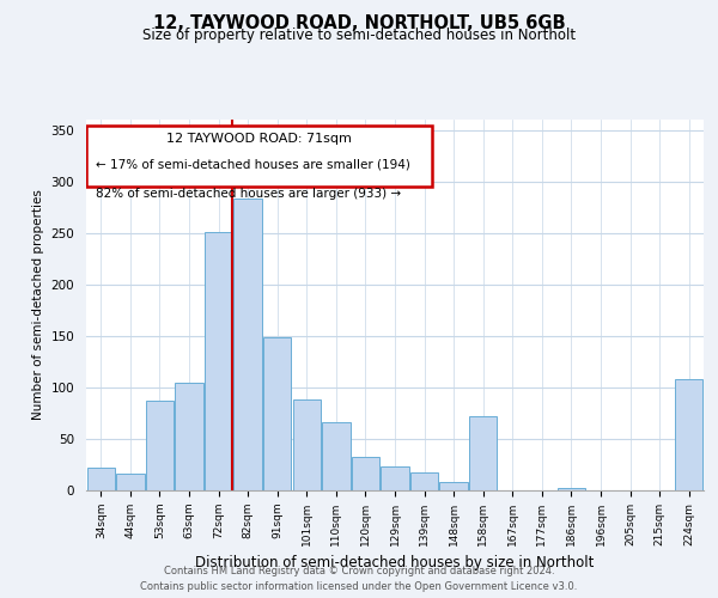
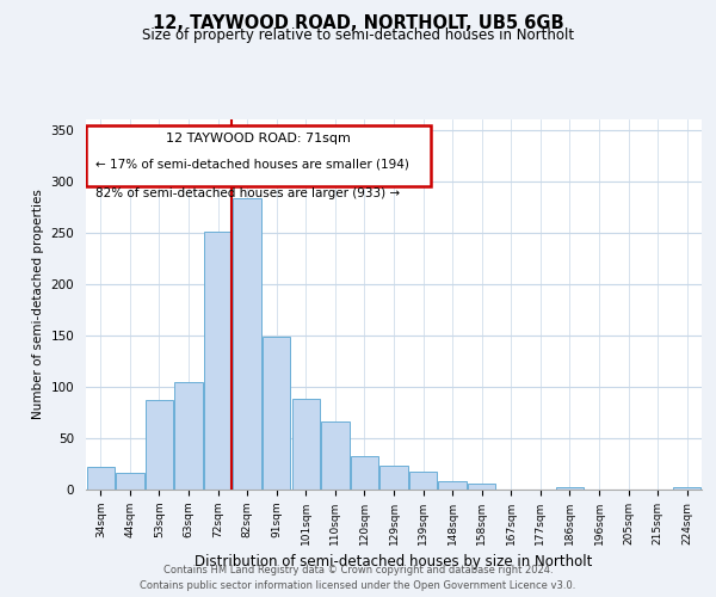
158sqm: 72 -> 6
224sqm: 108 -> 2
